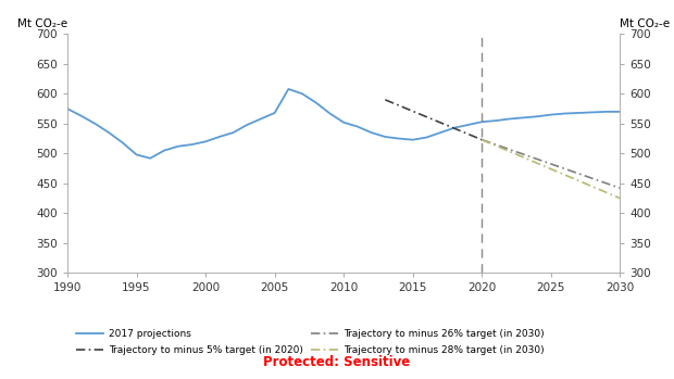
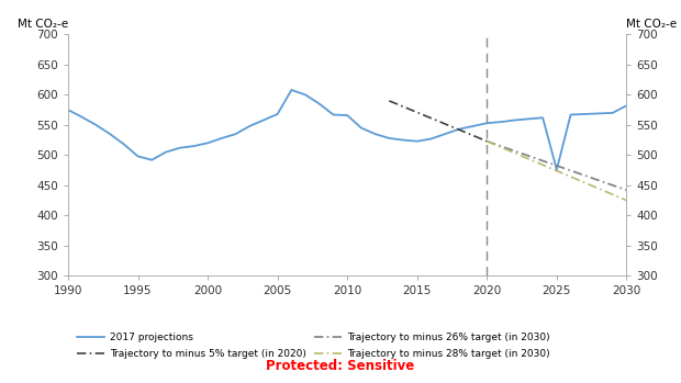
2010: 552 -> 566
2025: 565 -> 476
2030: 570 -> 582
